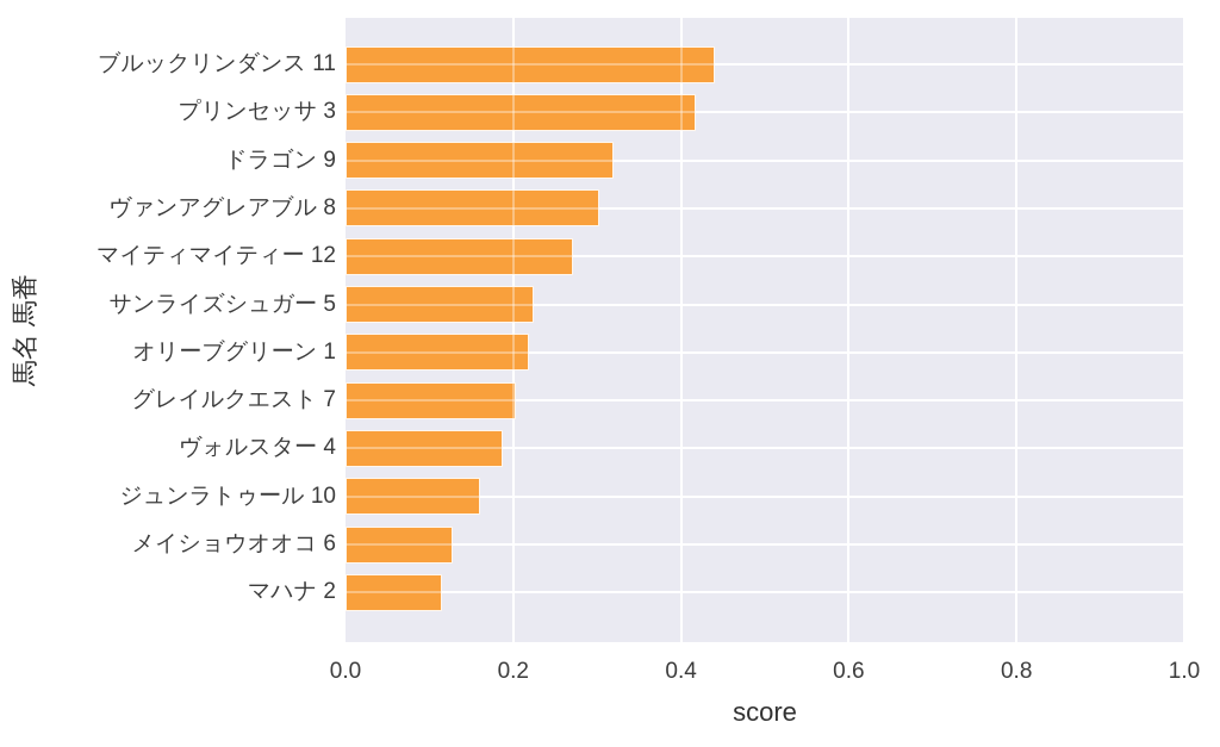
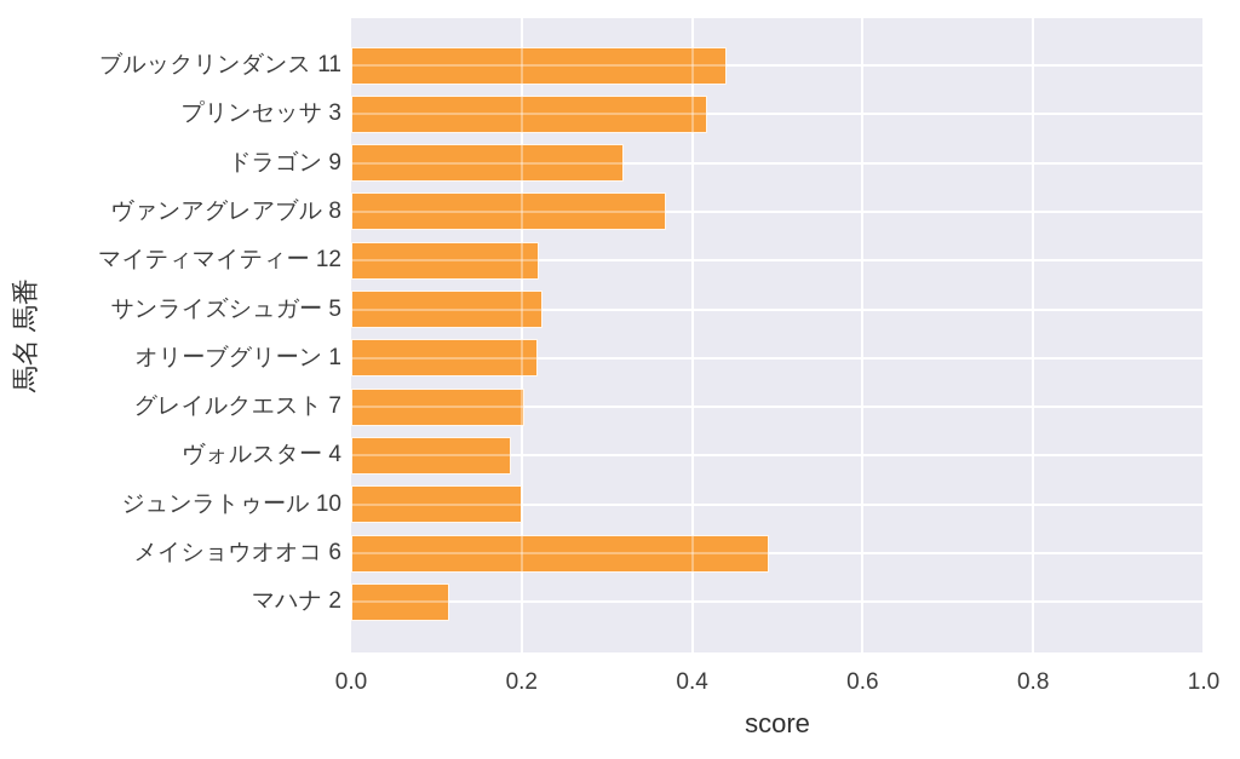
ヴァンアグレアブル 8: 0.30 -> 0.37
マイティマイティー 12: 0.27 -> 0.22
ジュンラトゥール 10: 0.16 -> 0.20
メイショウオオコ 6: 0.13 -> 0.49
